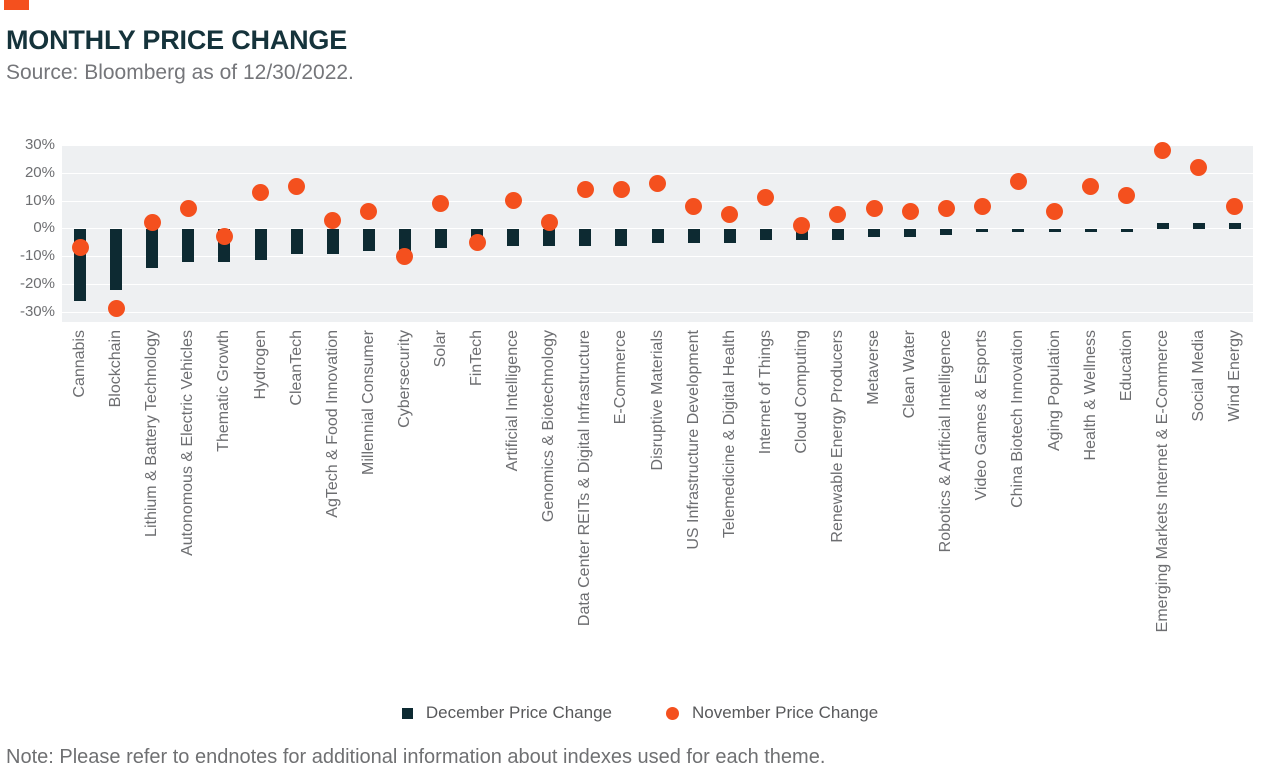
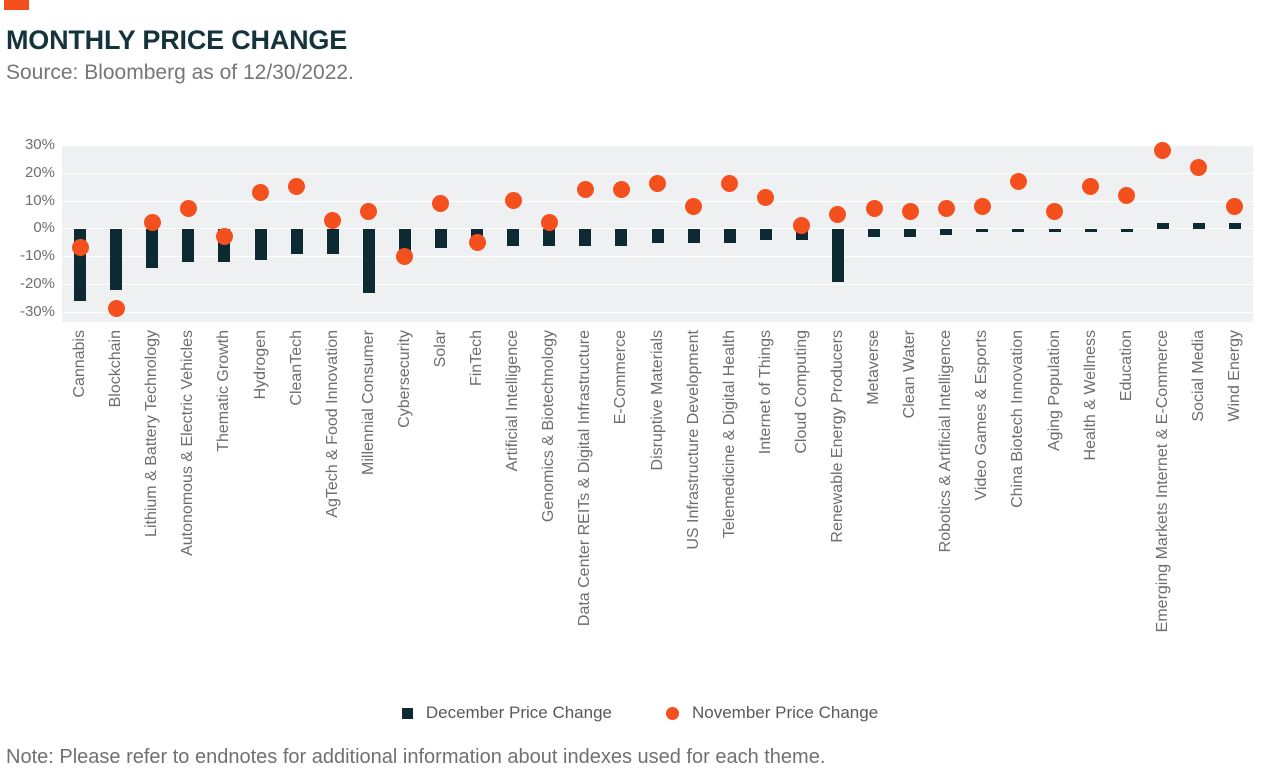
December Price Change/Millennial Consumer: -8% -> -23%
November Price Change/Telemedicine & Digital Health: 5% -> 16%
December Price Change/Renewable Energy Producers: -4% -> -19%
